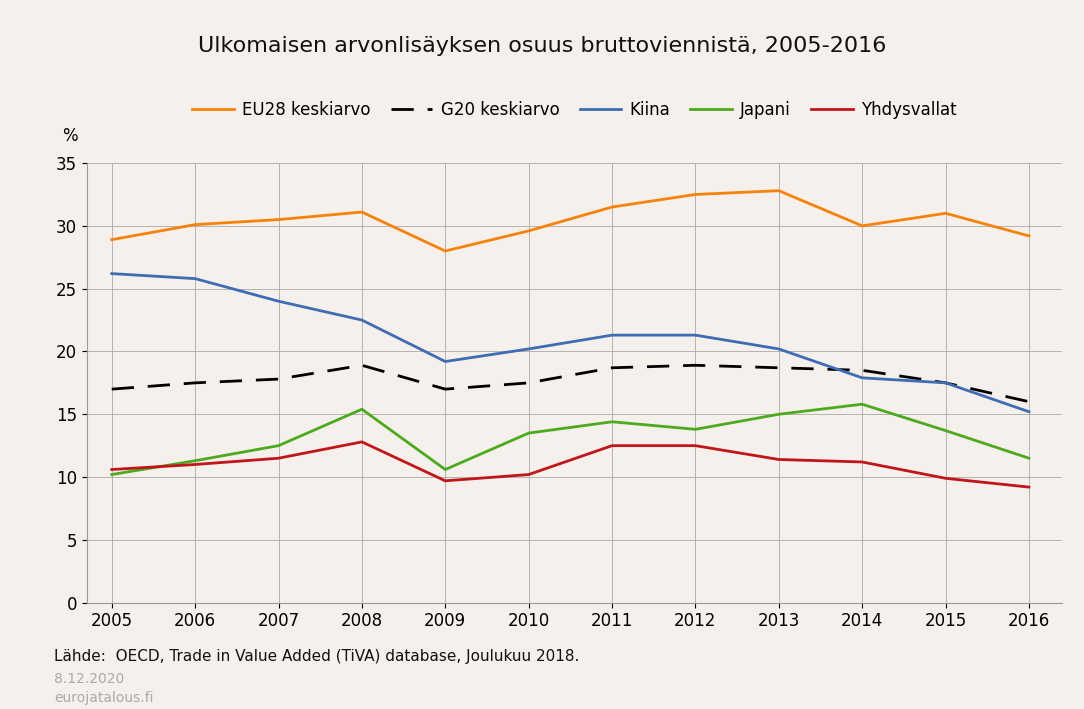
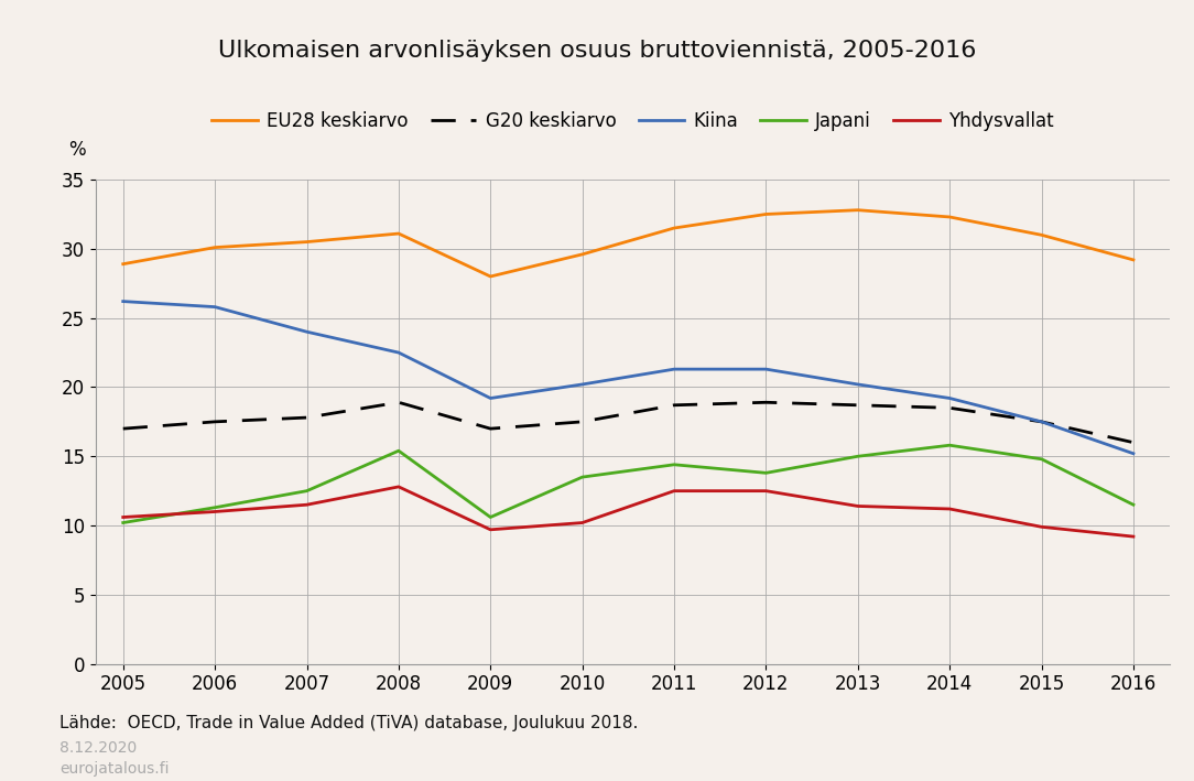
EU28 keskiarvo/2014: 30.0 -> 32.3
Kiina/2014: 17.9 -> 19.2
Japani/2015: 13.7 -> 14.8
